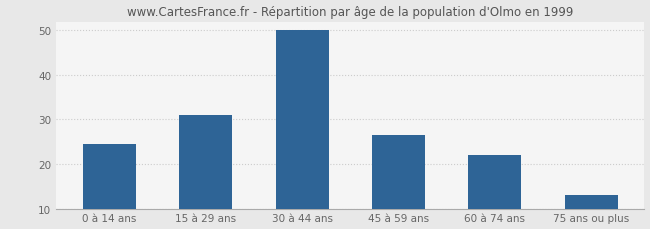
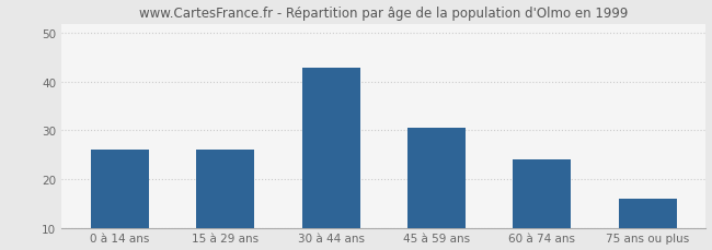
0 à 14 ans: 24.5 -> 26.0
15 à 29 ans: 31.0 -> 26.0
30 à 44 ans: 50.0 -> 43.0
45 à 59 ans: 26.5 -> 30.5
60 à 74 ans: 22.0 -> 24.0
75 ans ou plus: 13.0 -> 16.0
